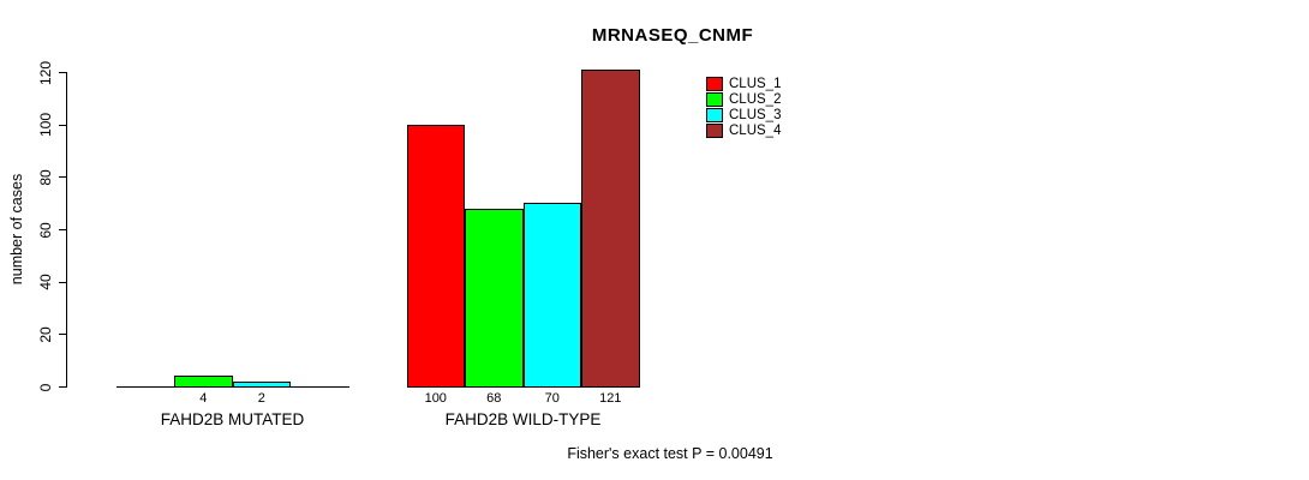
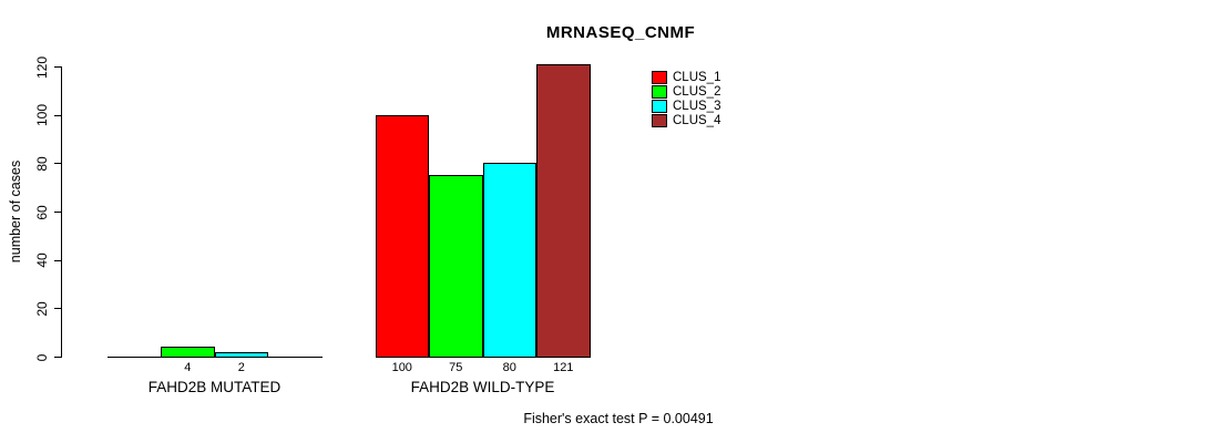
CLUS_2/FAHD2B WILD-TYPE: 68 -> 75
CLUS_3/FAHD2B WILD-TYPE: 70 -> 80
